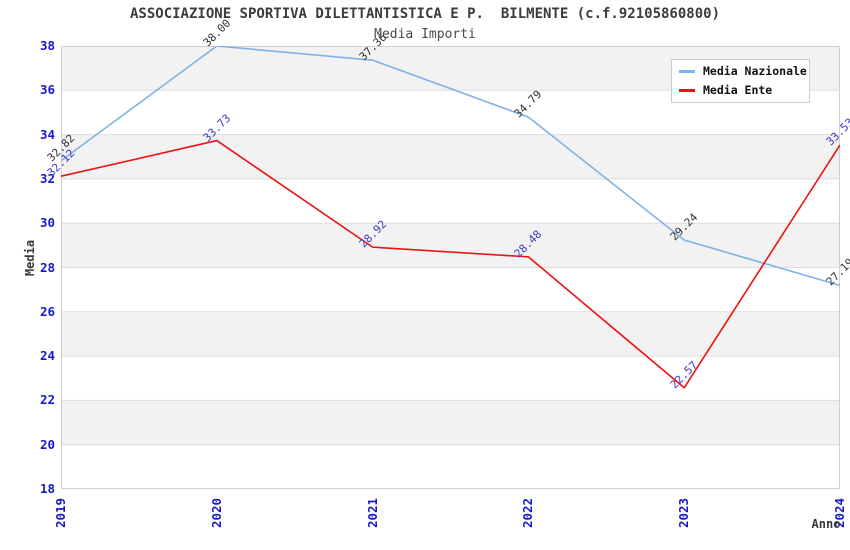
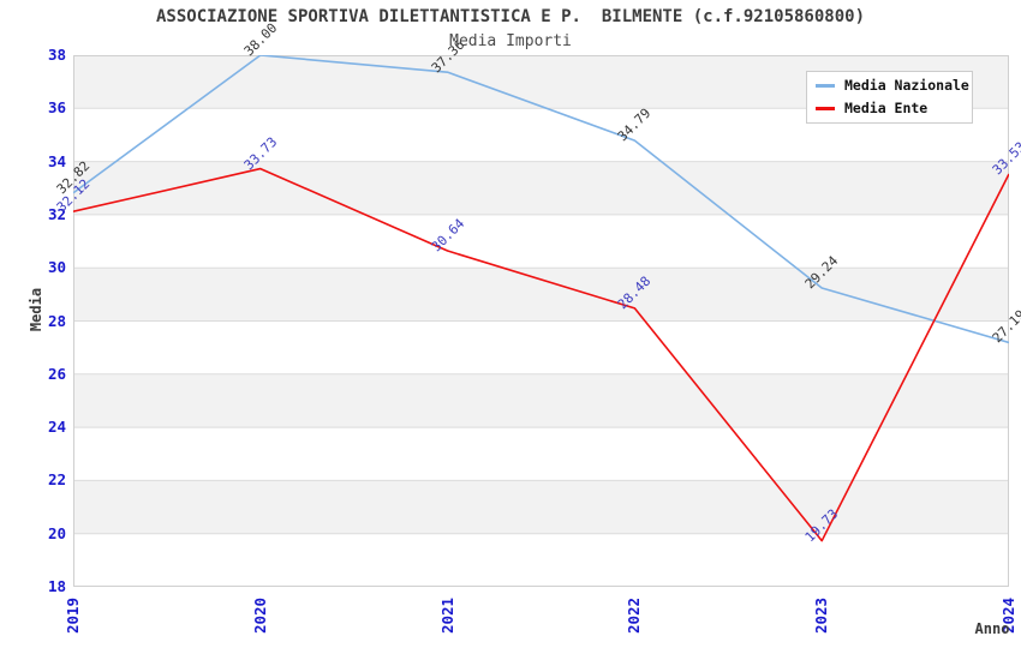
Media Ente/2021: 28.92 -> 30.64
Media Ente/2023: 22.57 -> 19.73
